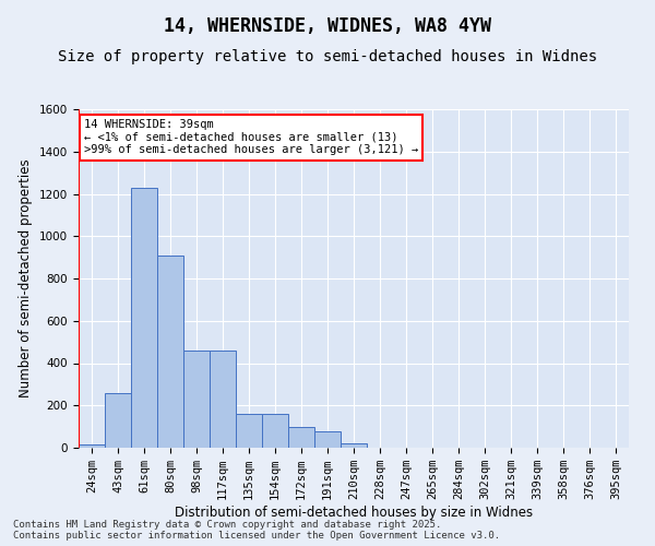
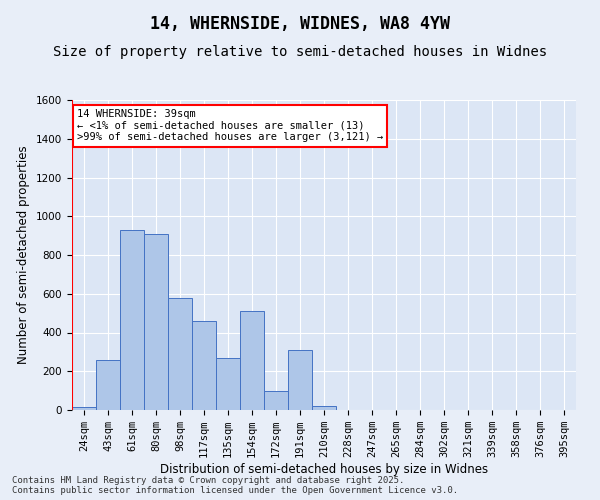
61sqm: 1230 -> 930
98sqm: 460 -> 580
135sqm: 160 -> 270
154sqm: 160 -> 510
191sqm: 80 -> 310
